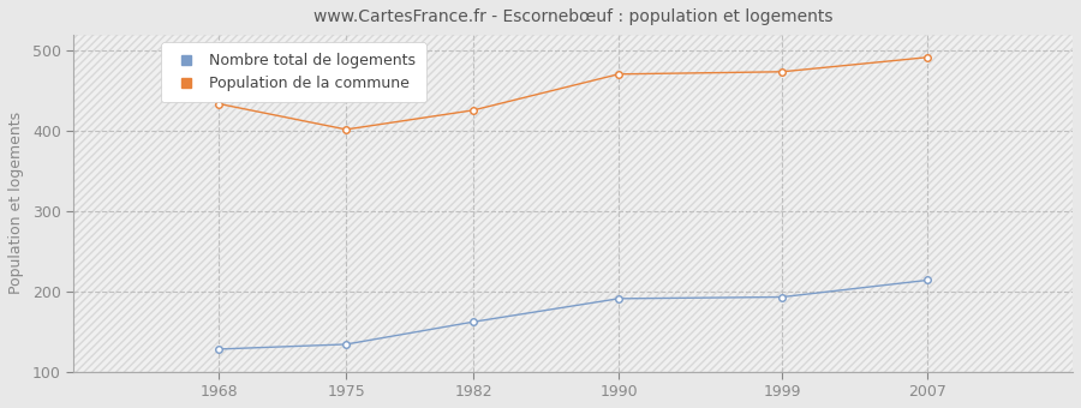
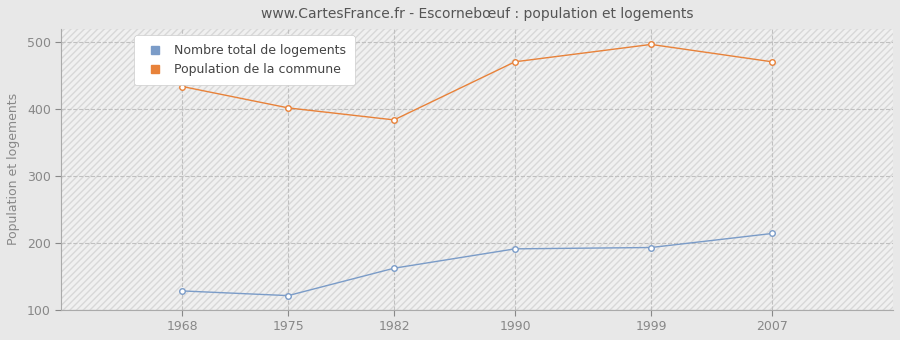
Nombre total de logements/1975: 134 -> 121
Population de la commune/1982: 426 -> 384
Population de la commune/1999: 474 -> 497
Population de la commune/2007: 492 -> 471
